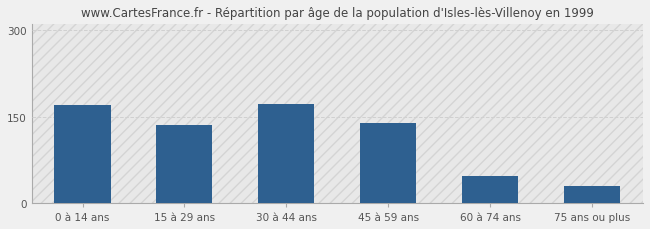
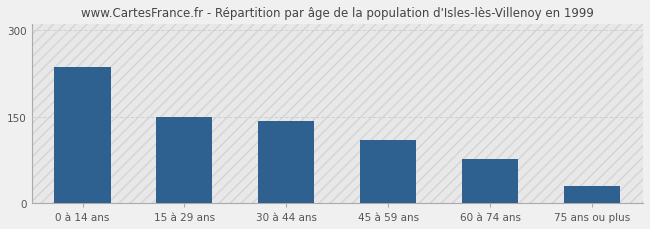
0 à 14 ans: 170 -> 236
15 à 29 ans: 136 -> 150
30 à 44 ans: 172 -> 142
45 à 59 ans: 138 -> 110
60 à 74 ans: 47 -> 76
